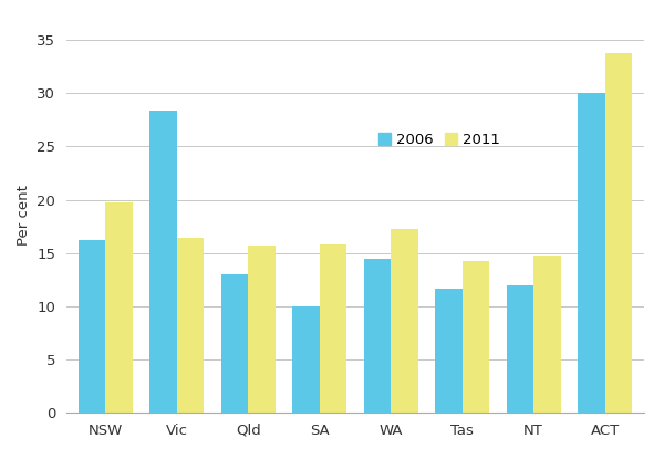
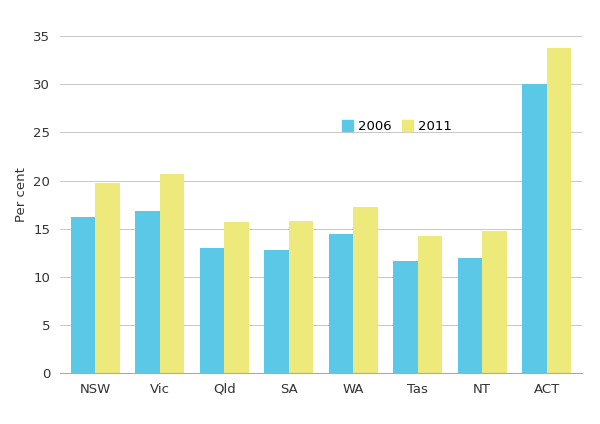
2006/Vic: 28.4 -> 16.8
2011/Vic: 16.4 -> 20.7
2006/SA: 10.0 -> 12.8
